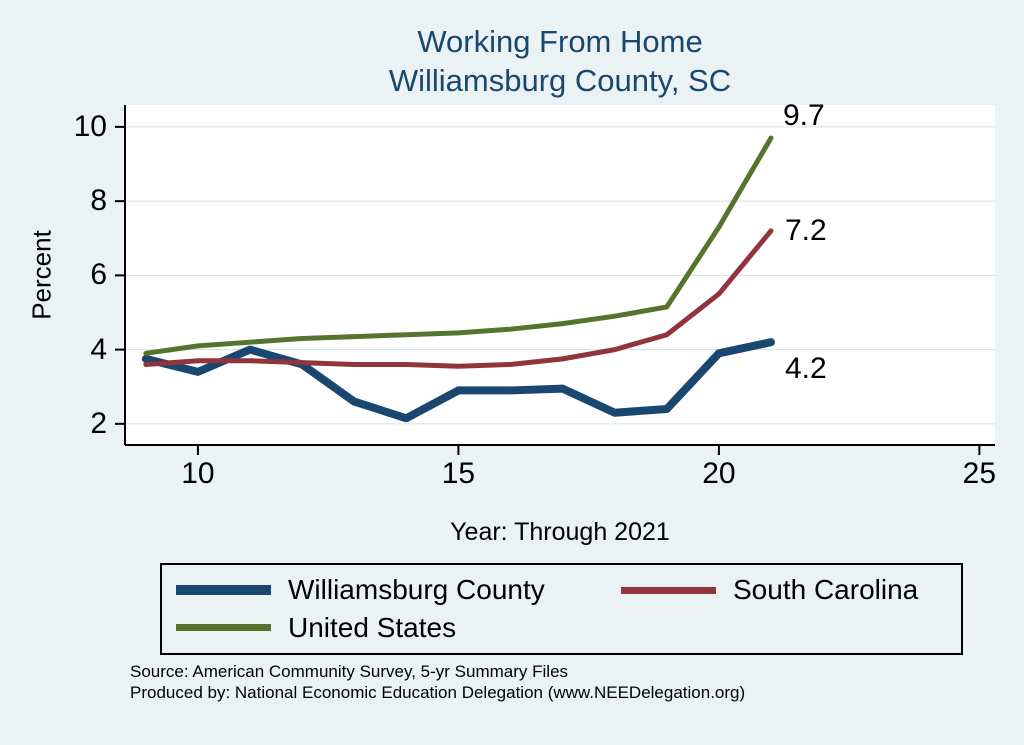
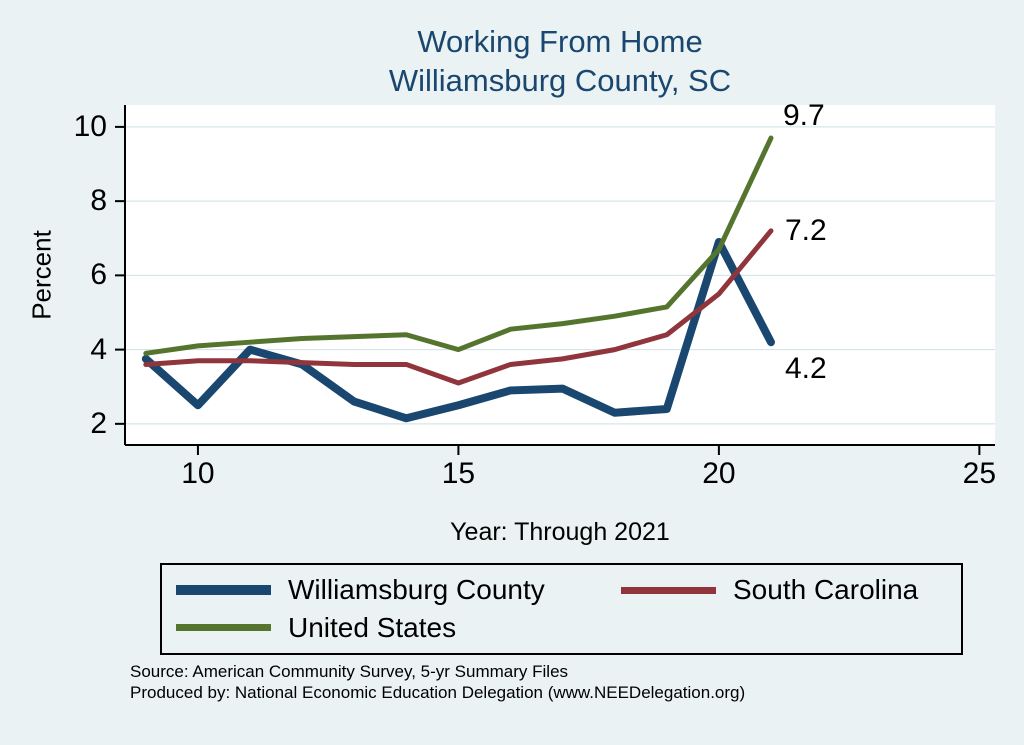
Williamsburg County/10: 3.4 -> 2.5
Williamsburg County/15: 2.9 -> 2.5
South Carolina/15: 3.5 -> 3.1
United States/15: 4.5 -> 4.0
Williamsburg County/20: 3.9 -> 6.9
United States/20: 7.3 -> 6.7
